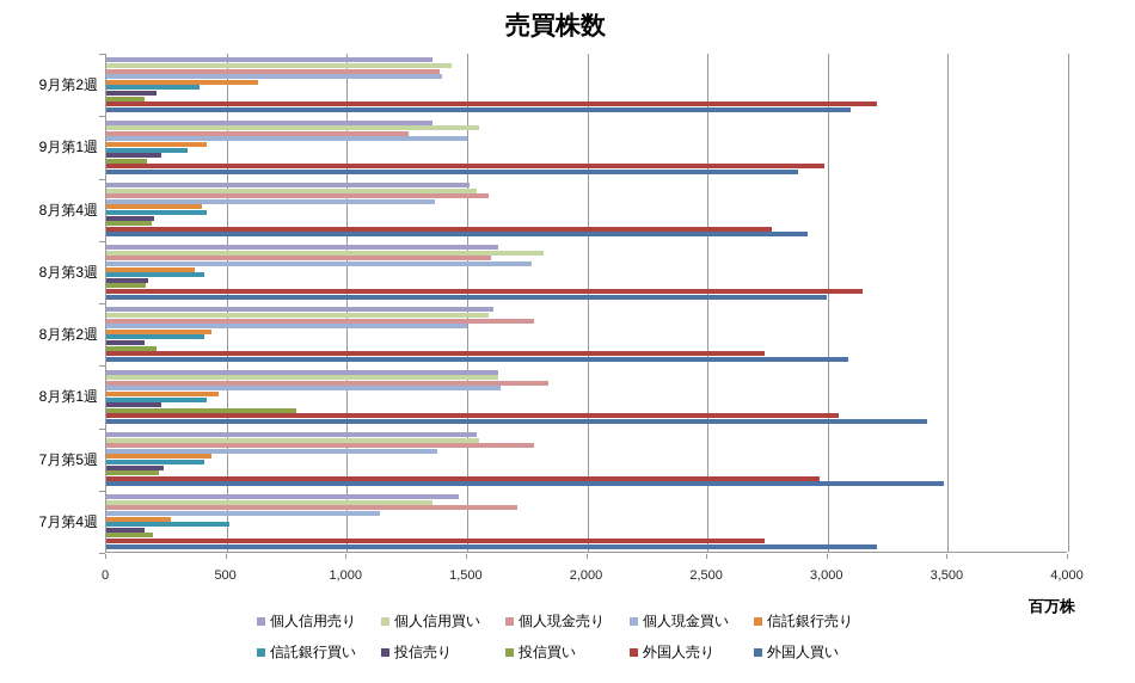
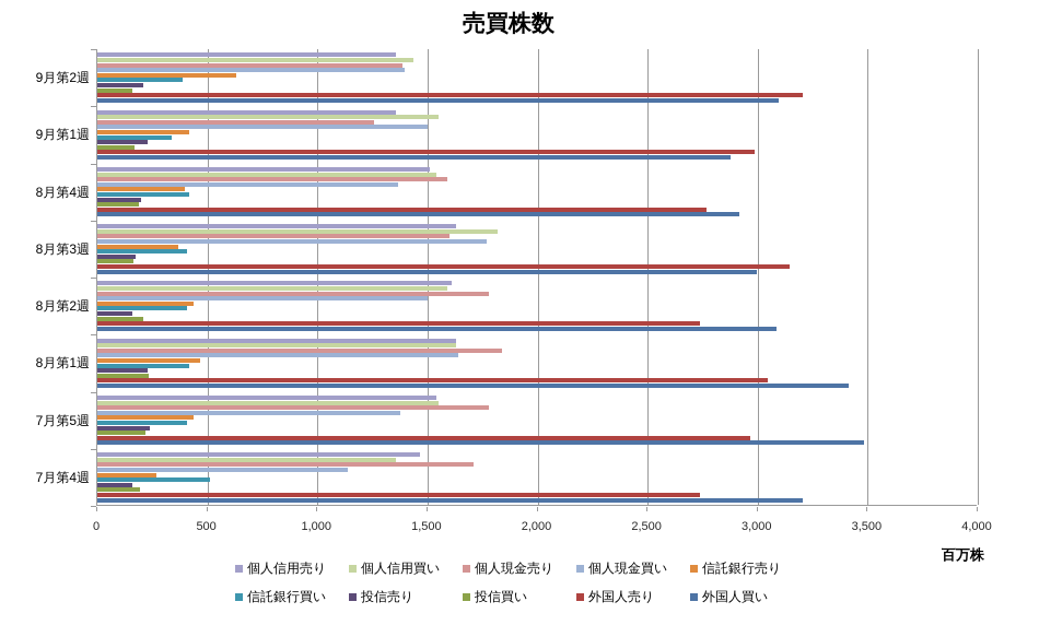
投信買い/8月第1週: 790 -> 240
